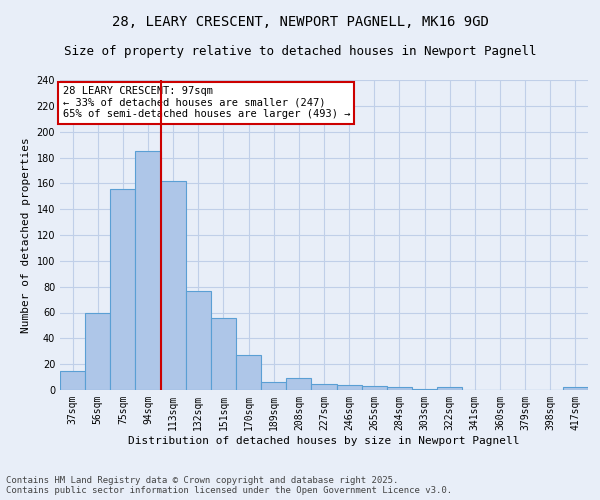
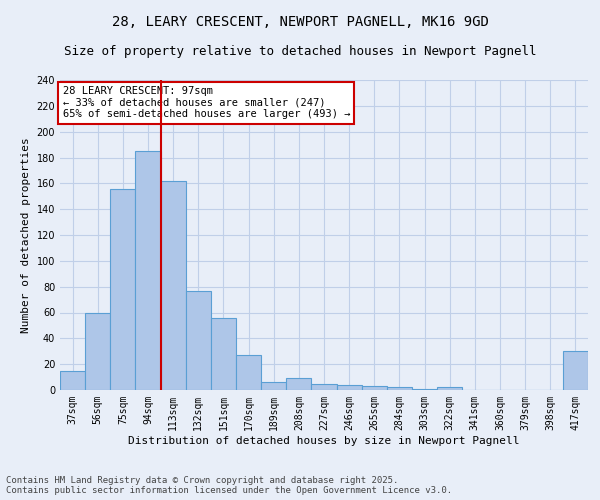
417sqm: 2 -> 30
